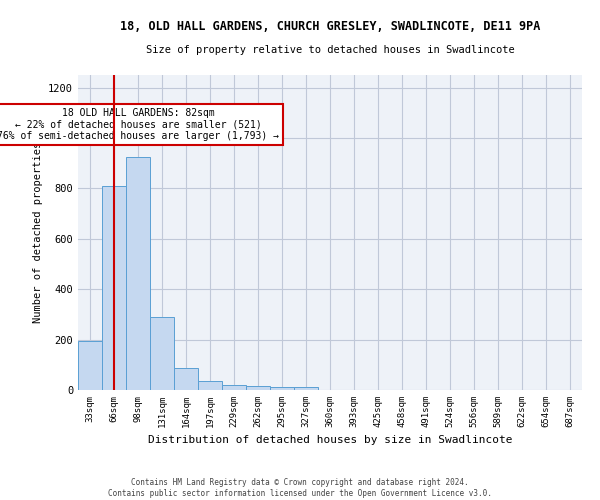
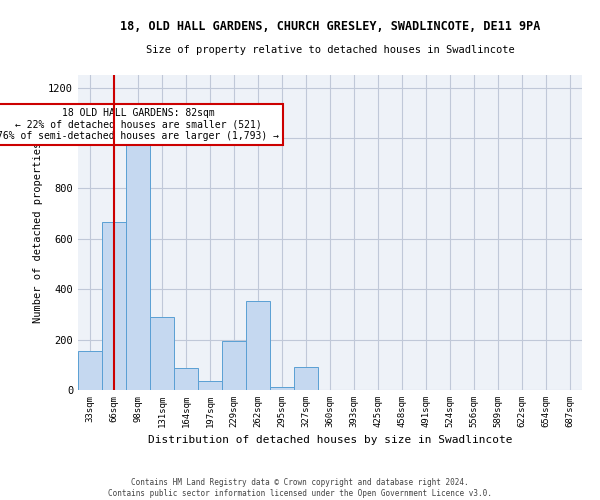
33sqm: 195 -> 155
66sqm: 810 -> 665
98sqm: 925 -> 975
229sqm: 20 -> 195
262sqm: 15 -> 355
327sqm: 10 -> 90
